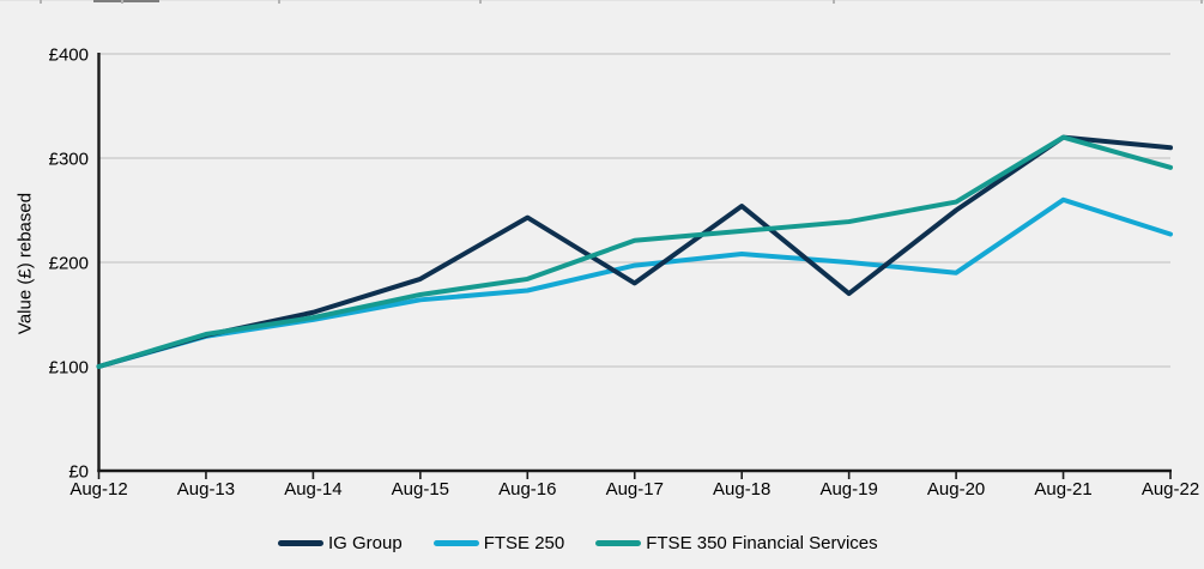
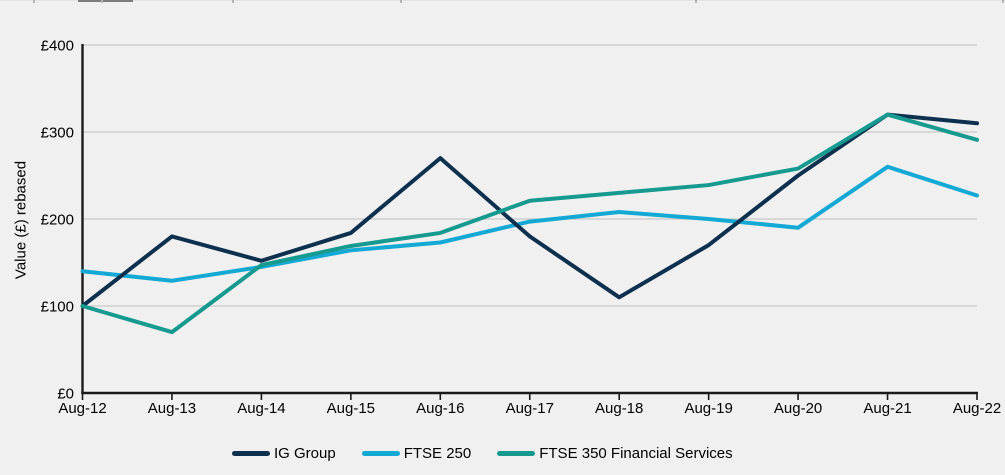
FTSE 250/Aug-12: £100 -> £140
IG Group/Aug-13: £130 -> £180
FTSE 350 Financial Services/Aug-13: £130 -> £70
IG Group/Aug-16: £240 -> £270
IG Group/Aug-18: £250 -> £110
